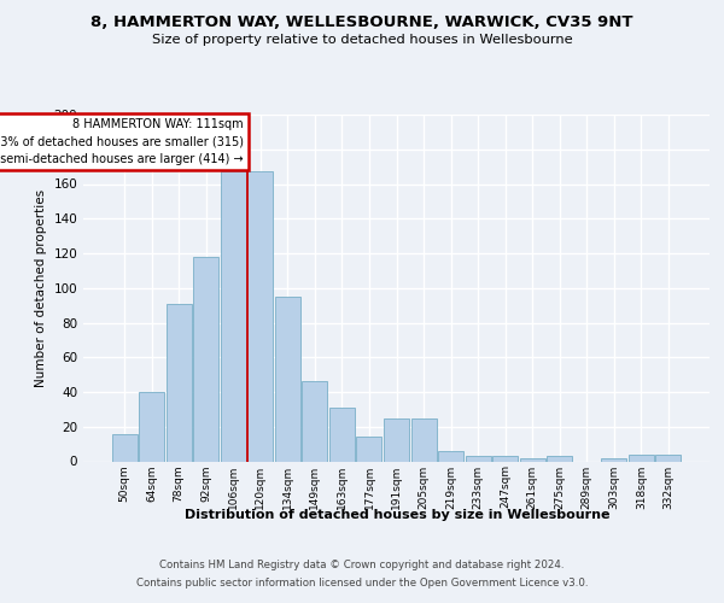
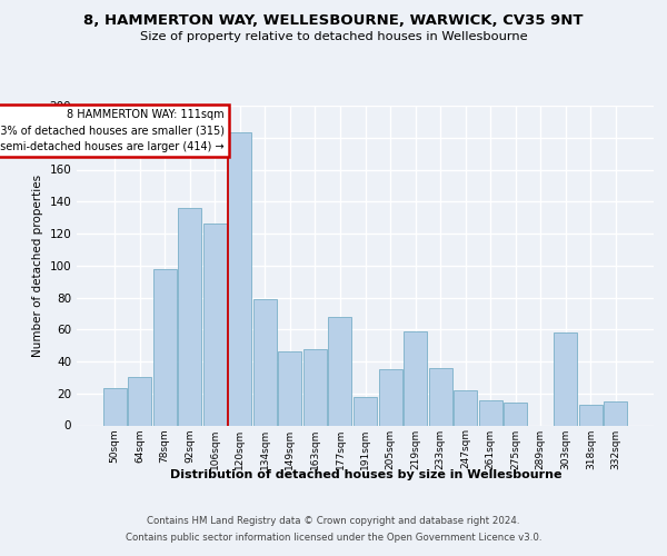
50sqm: 16 -> 23
64sqm: 40 -> 30
78sqm: 91 -> 98
92sqm: 118 -> 136
106sqm: 167 -> 126
120sqm: 167 -> 183
134sqm: 95 -> 79
163sqm: 31 -> 48
177sqm: 14 -> 68
191sqm: 25 -> 18
205sqm: 25 -> 35
219sqm: 6 -> 59
233sqm: 3 -> 36
247sqm: 3 -> 22
261sqm: 2 -> 16
275sqm: 3 -> 14
303sqm: 2 -> 58
318sqm: 4 -> 13
332sqm: 4 -> 15
